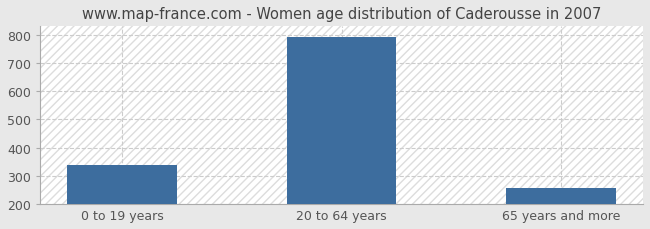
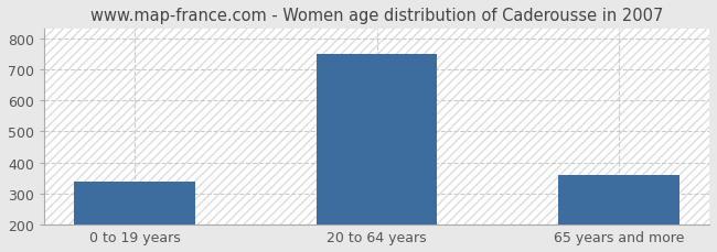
20 to 64 years: 793 -> 750
65 years and more: 258 -> 360
